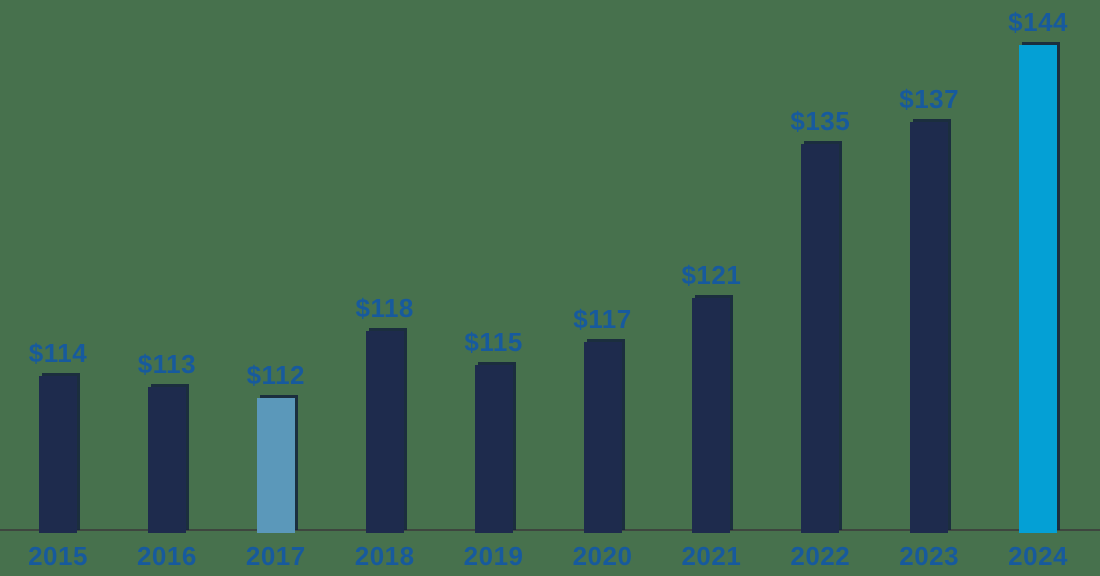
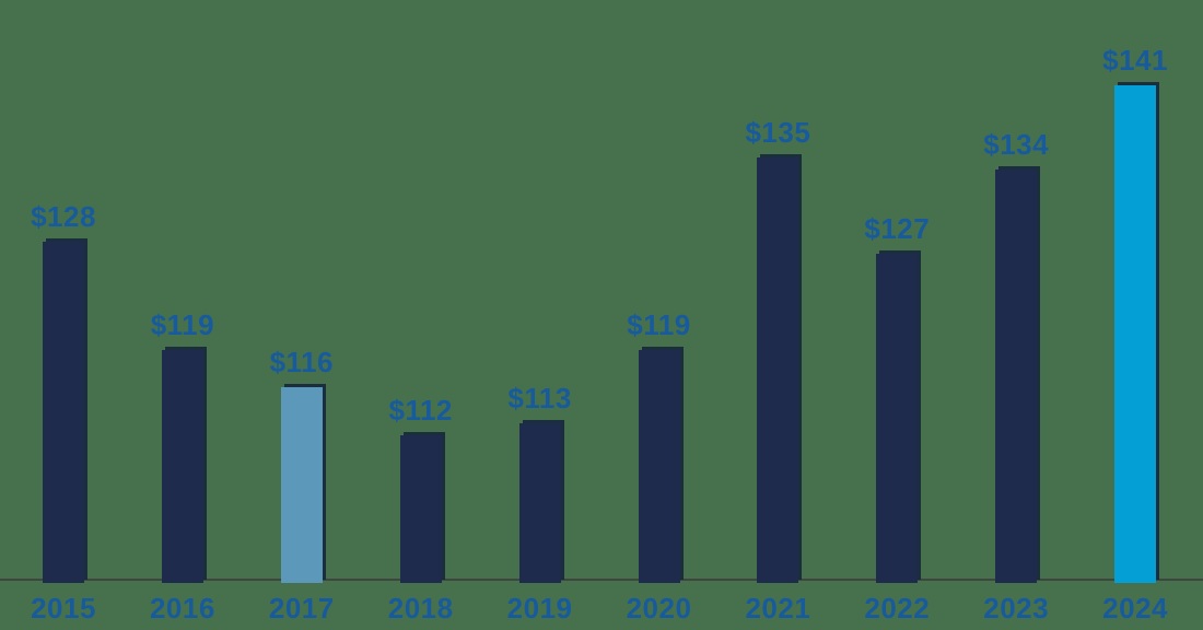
2015: $114 -> $128
2016: $113 -> $119
2017: $112 -> $116
2018: $118 -> $112
2019: $115 -> $113
2020: $117 -> $119
2021: $121 -> $135
2022: $135 -> $127
2023: $137 -> $134
2024: $144 -> $141
